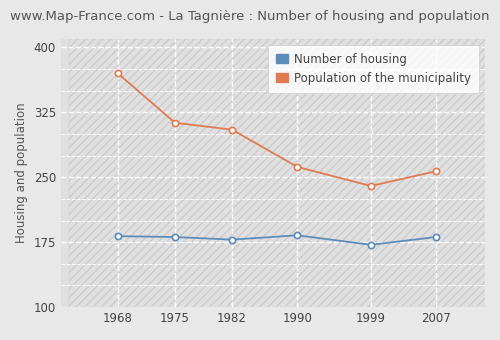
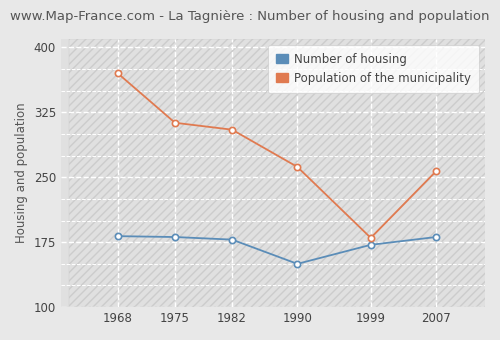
Number of housing/1990: 183 -> 150
Population of the municipality/1999: 240 -> 180
